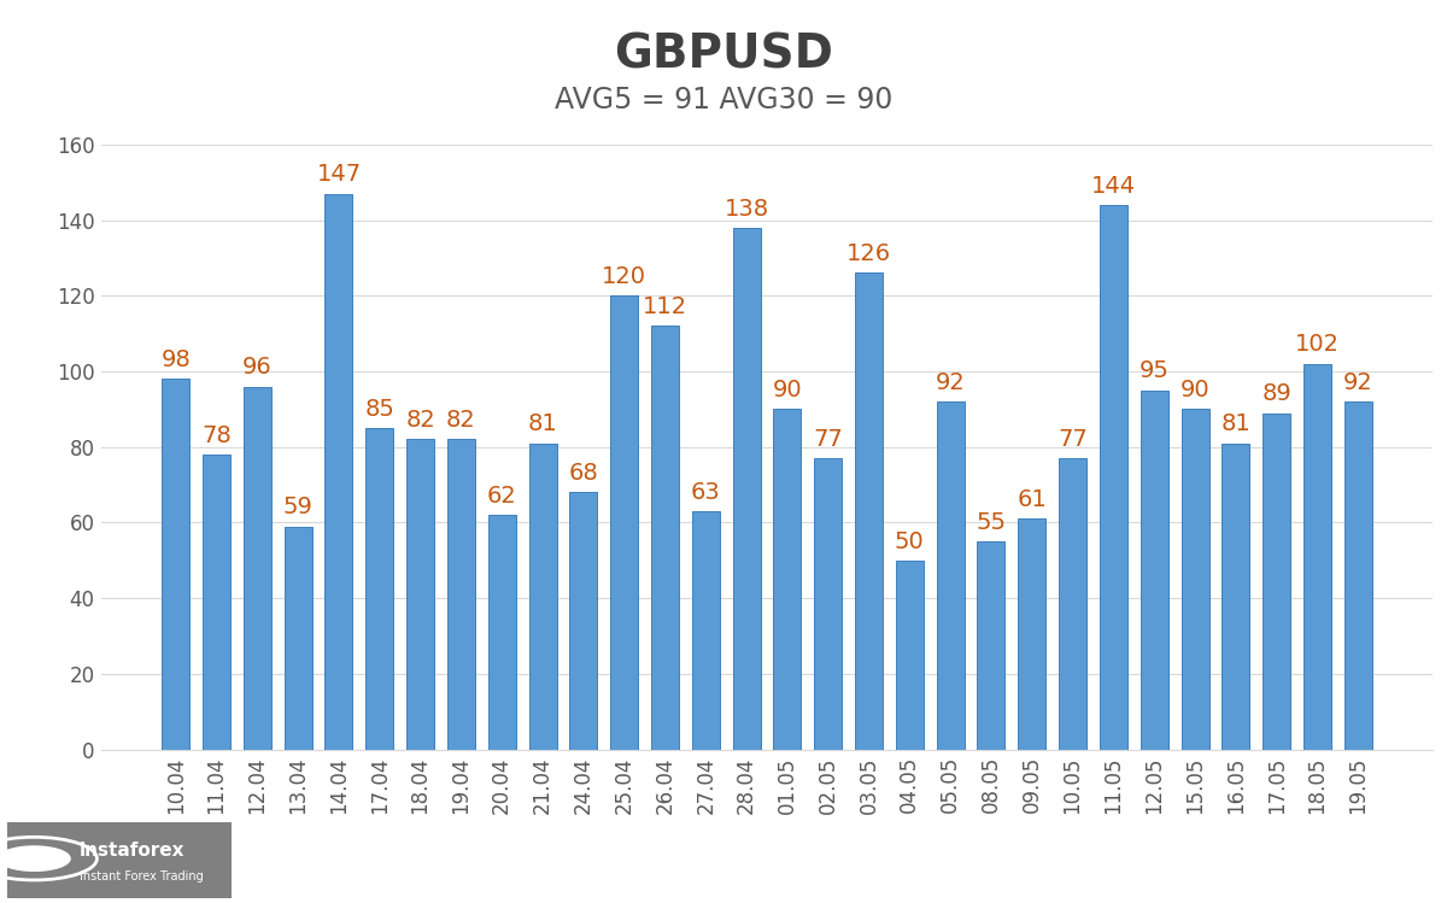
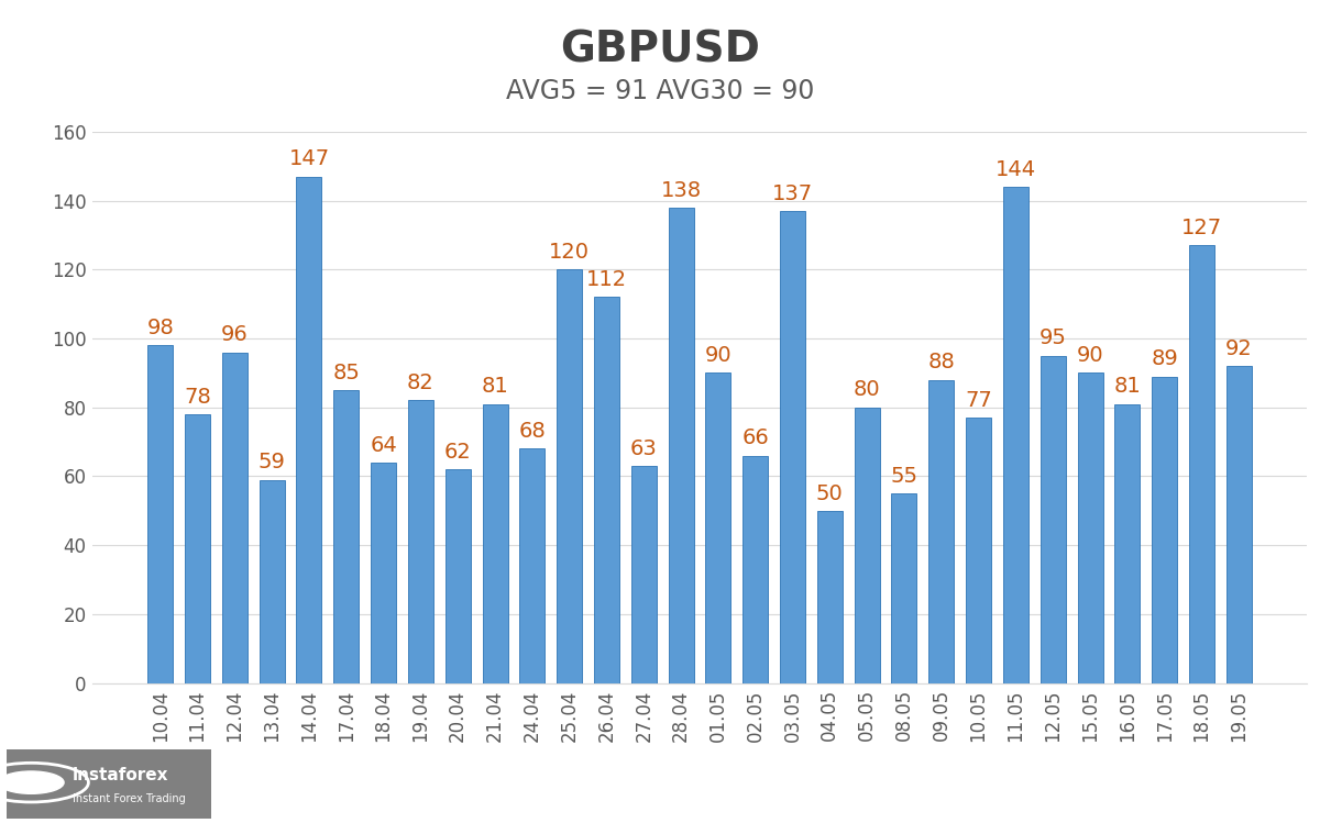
18.04: 82 -> 64
02.05: 77 -> 66
03.05: 126 -> 137
05.05: 92 -> 80
09.05: 61 -> 88
18.05: 102 -> 127
